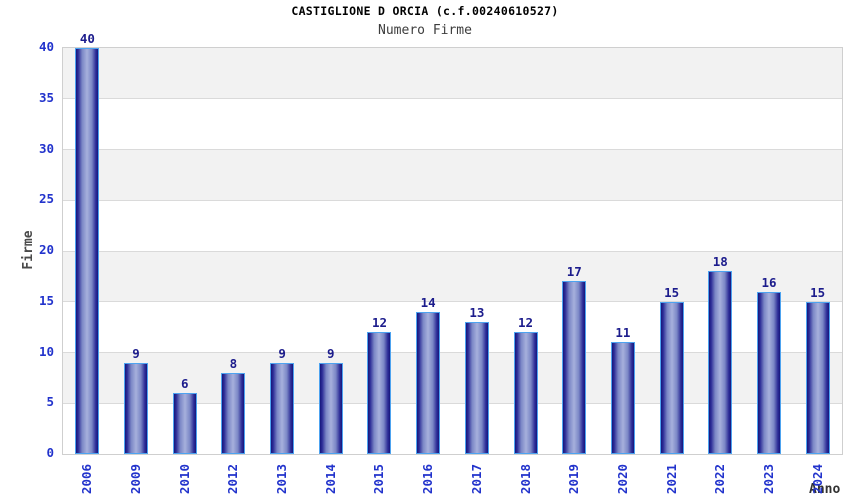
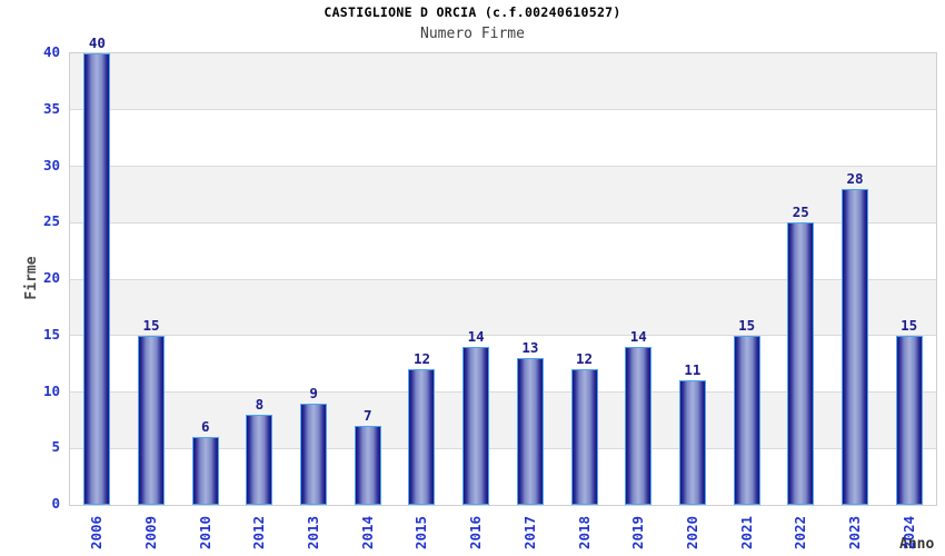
2009: 9 -> 15
2014: 9 -> 7
2019: 17 -> 14
2022: 18 -> 25
2023: 16 -> 28
